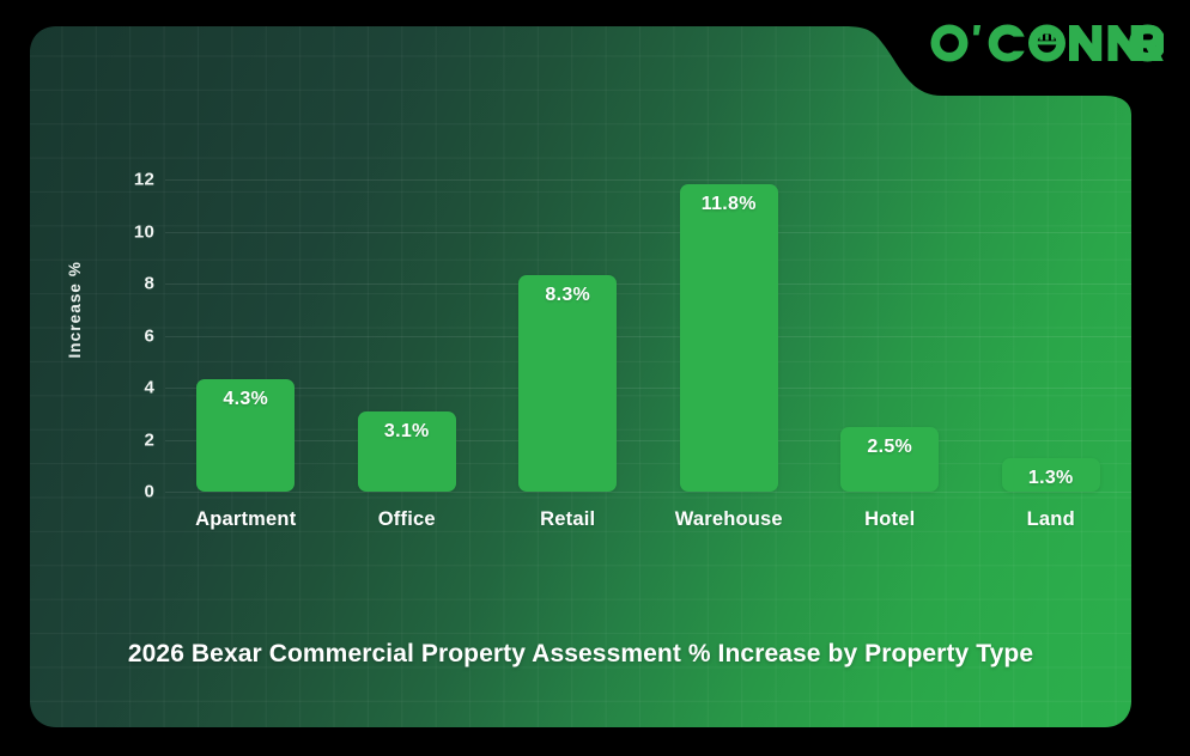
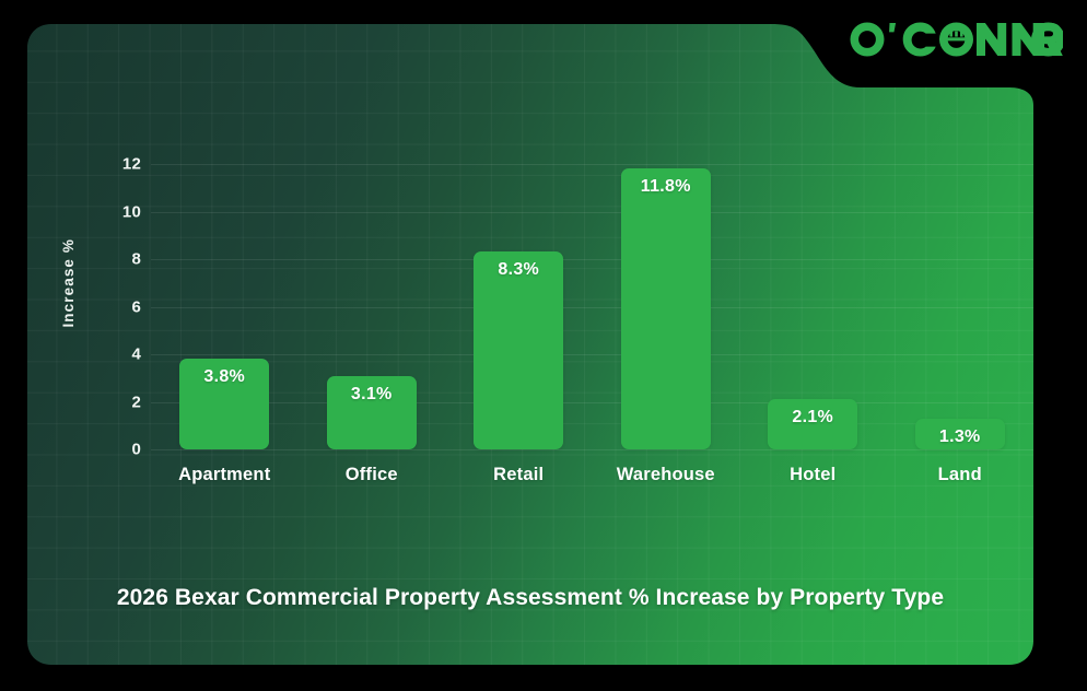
Apartment: 4.3% -> 3.8%
Hotel: 2.5% -> 2.1%
